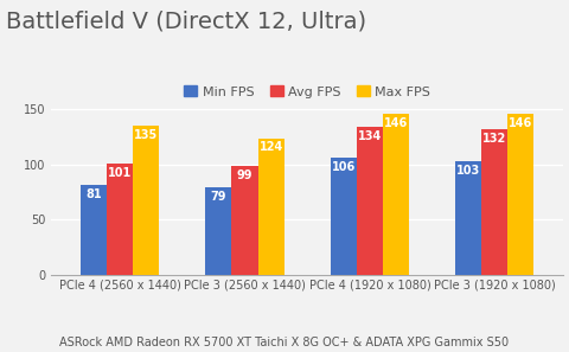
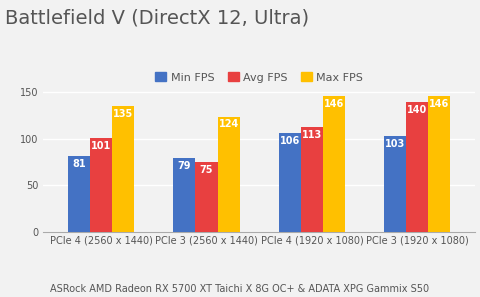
Avg FPS/PCIe 3 (2560 x 1440): 99 -> 75
Avg FPS/PCIe 4 (1920 x 1080): 134 -> 113
Avg FPS/PCIe 3 (1920 x 1080): 132 -> 140
